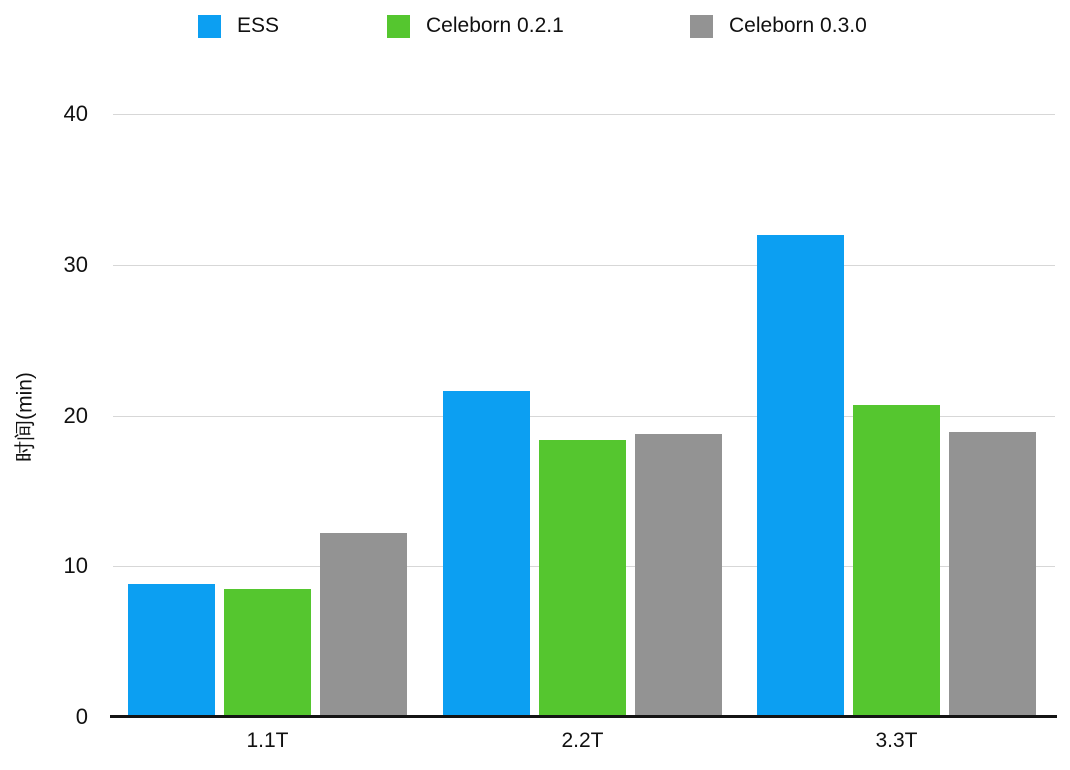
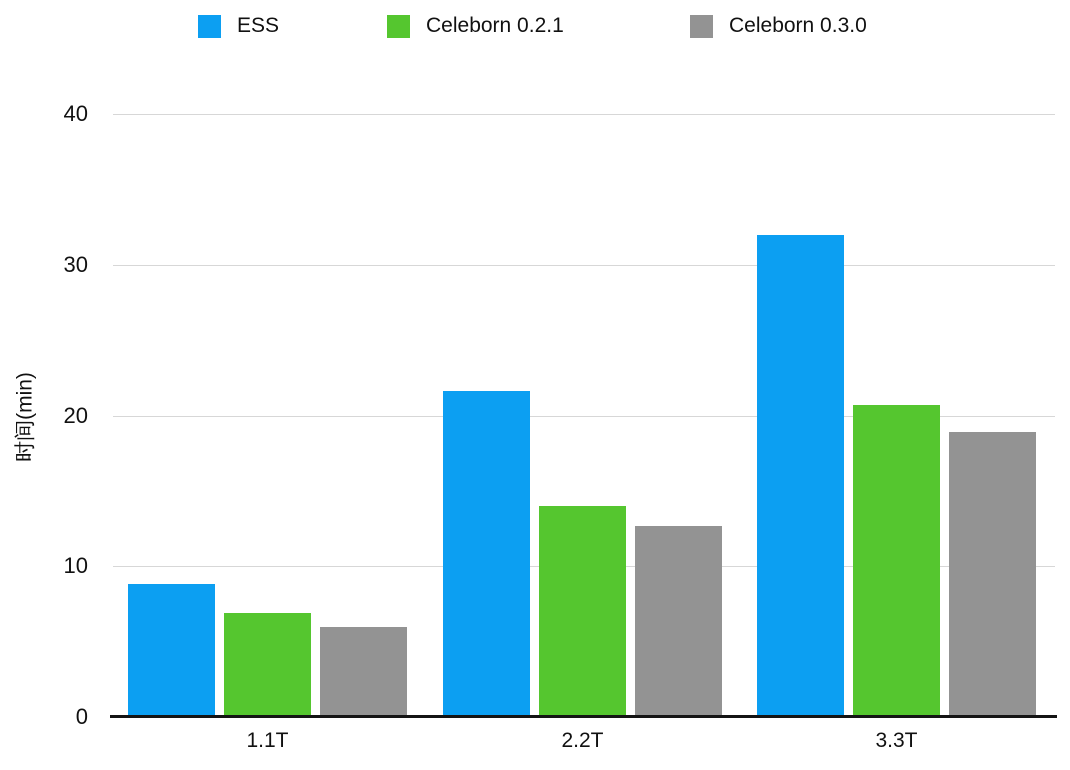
Celeborn 0.2.1/1.1T: 8.5 -> 6.9
Celeborn 0.3.0/1.1T: 12.2 -> 6.0
Celeborn 0.2.1/2.2T: 18.4 -> 14.0
Celeborn 0.3.0/2.2T: 18.8 -> 12.7
